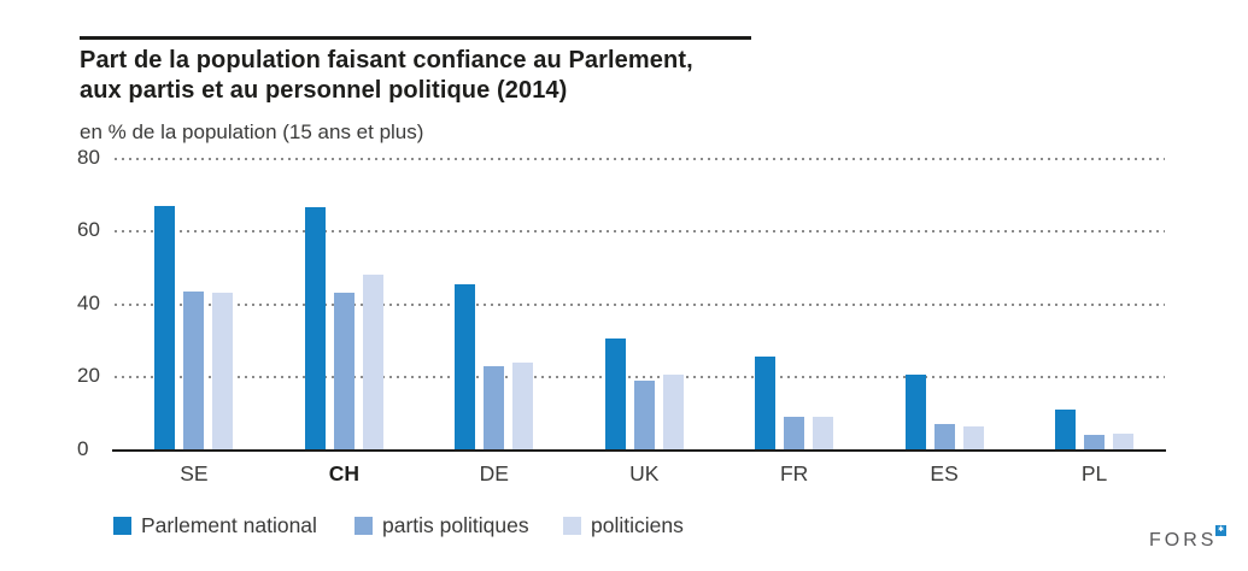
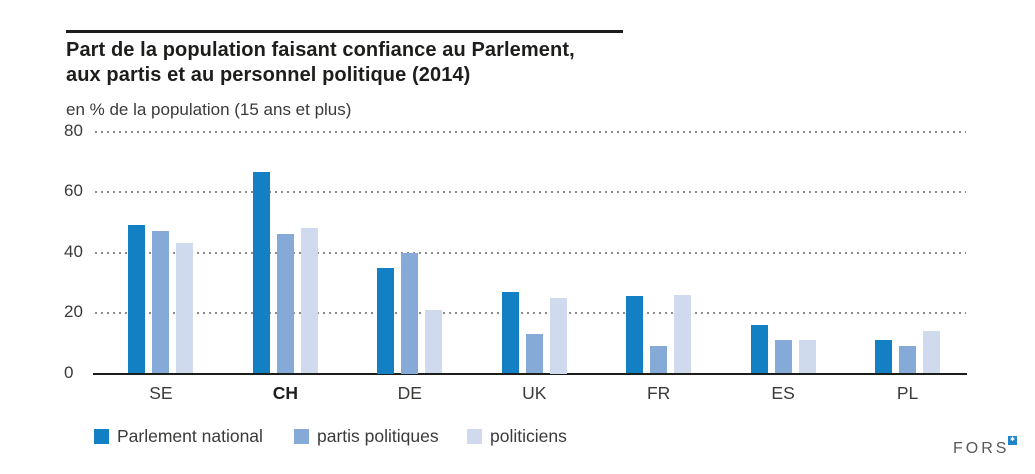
Parlement national/SE: 67 -> 49
partis politiques/SE: 44 -> 47
partis politiques/CH: 43 -> 46
Parlement national/DE: 46 -> 35
partis politiques/DE: 23 -> 40
politiciens/DE: 24 -> 21
Parlement national/UK: 30 -> 27
partis politiques/UK: 19 -> 13
politiciens/UK: 20 -> 25
politiciens/FR: 9 -> 26
Parlement national/ES: 20 -> 16
partis politiques/ES: 7 -> 11
politiciens/ES: 6 -> 11
partis politiques/PL: 4 -> 9
politiciens/PL: 4 -> 14
